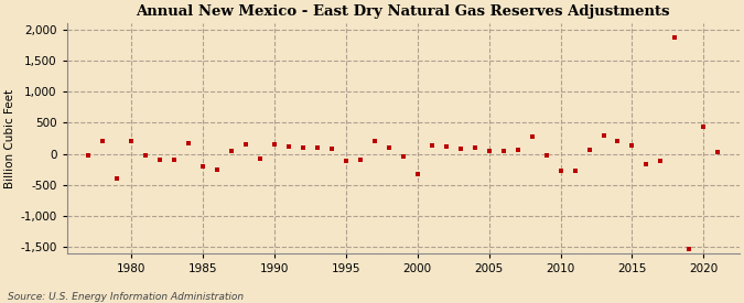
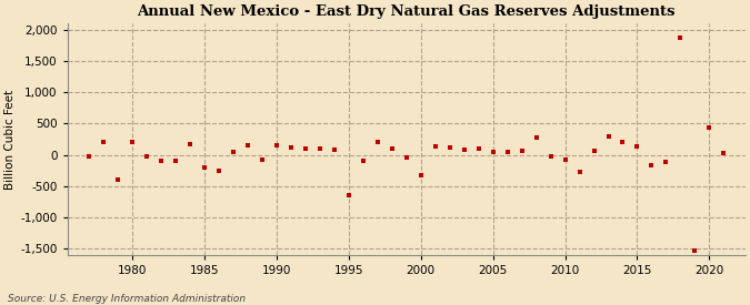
1995: -120 -> -640
2010: -280 -> -80
